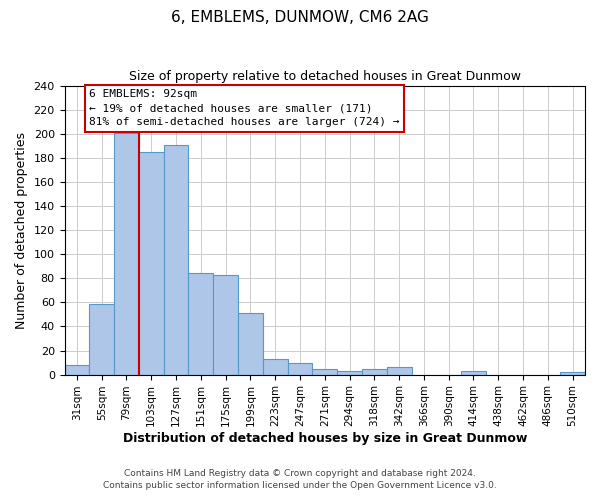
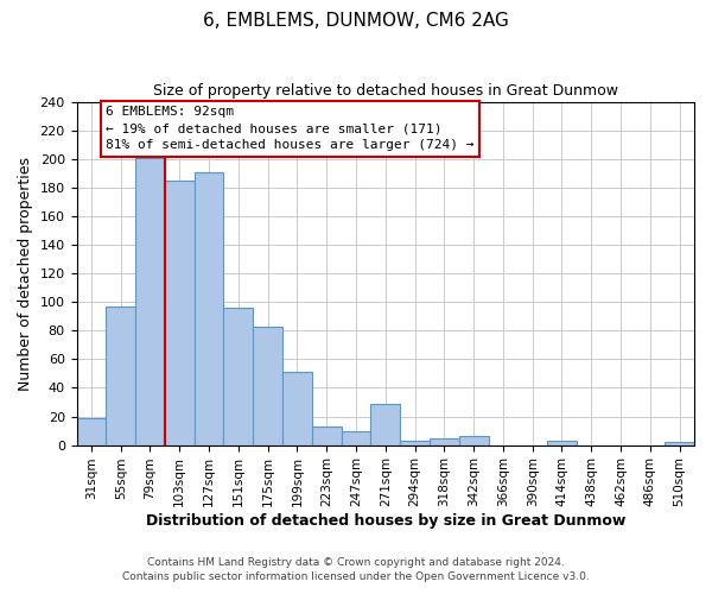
31sqm: 8 -> 19
55sqm: 59 -> 97
151sqm: 84 -> 96
271sqm: 5 -> 29
